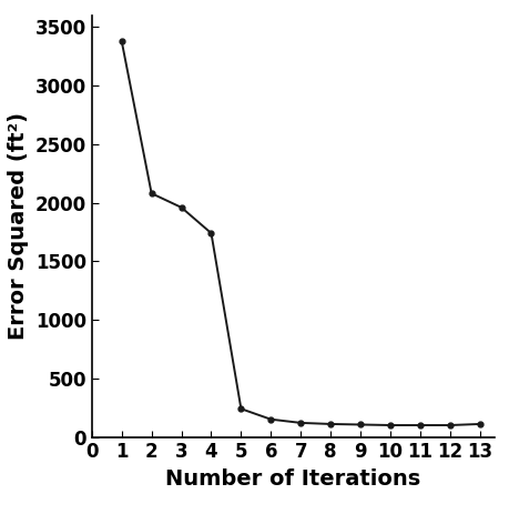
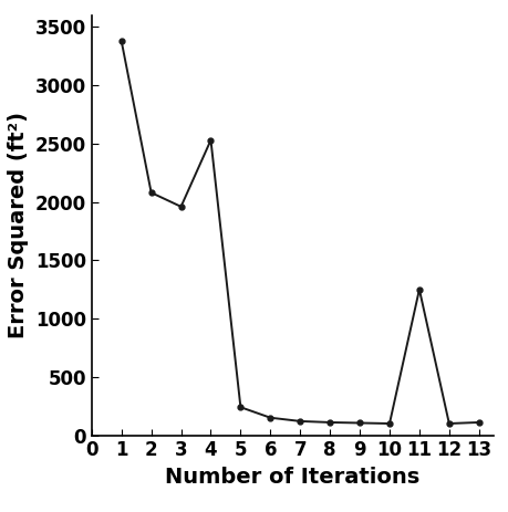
4: 1740 -> 2530
11: 100 -> 1250
